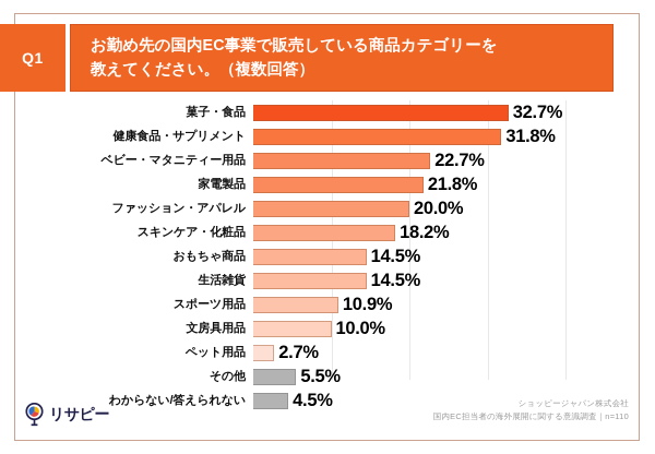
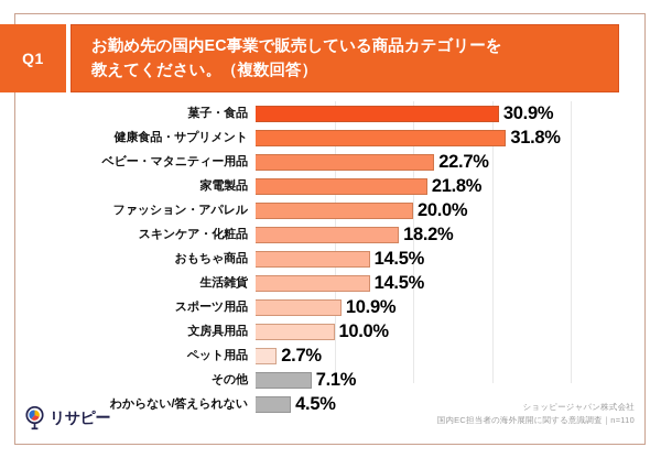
菓子・食品: 32.7% -> 30.9%
その他: 5.5% -> 7.1%
